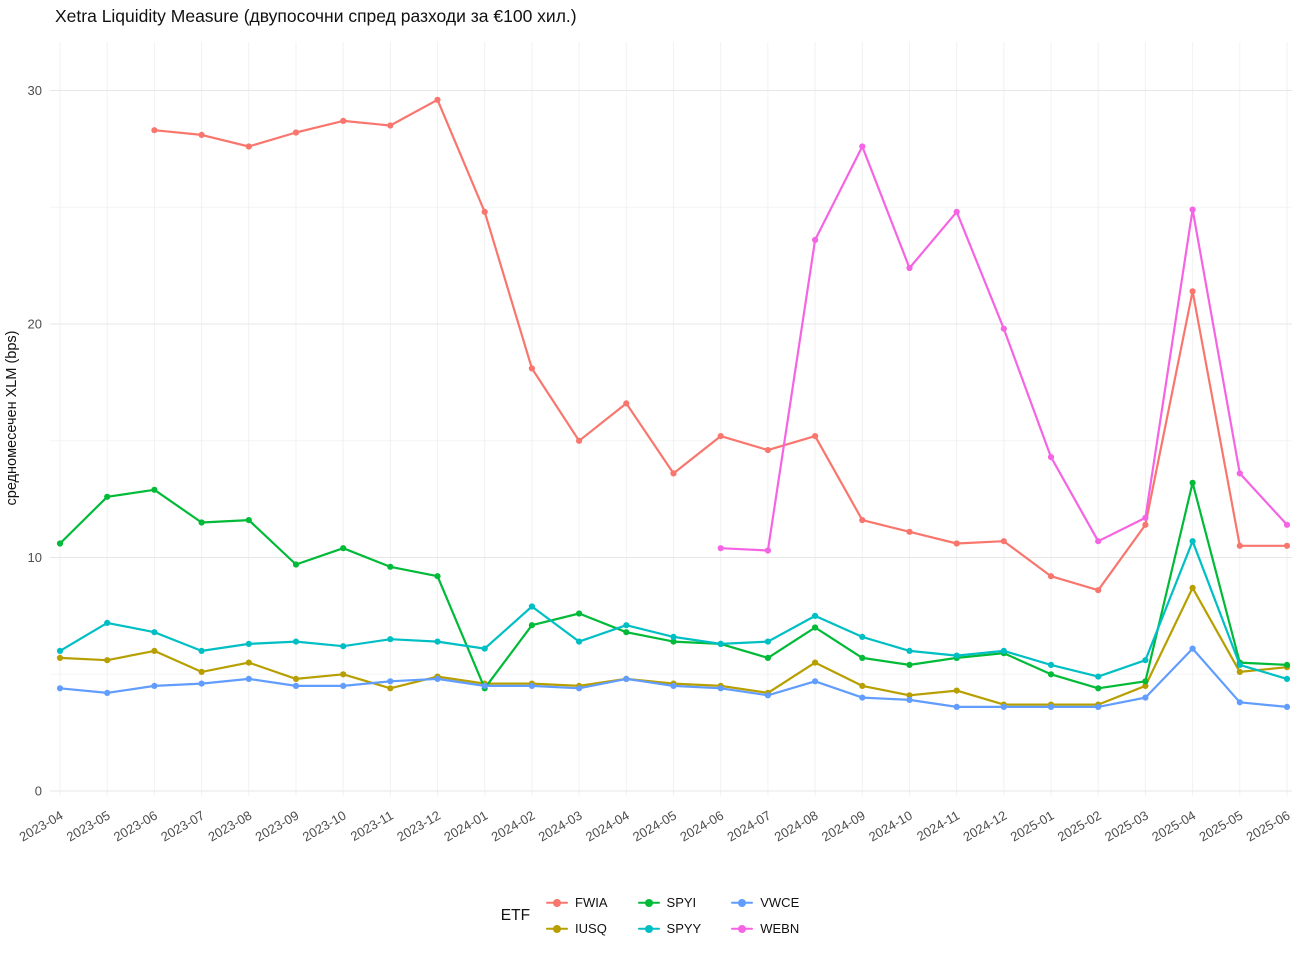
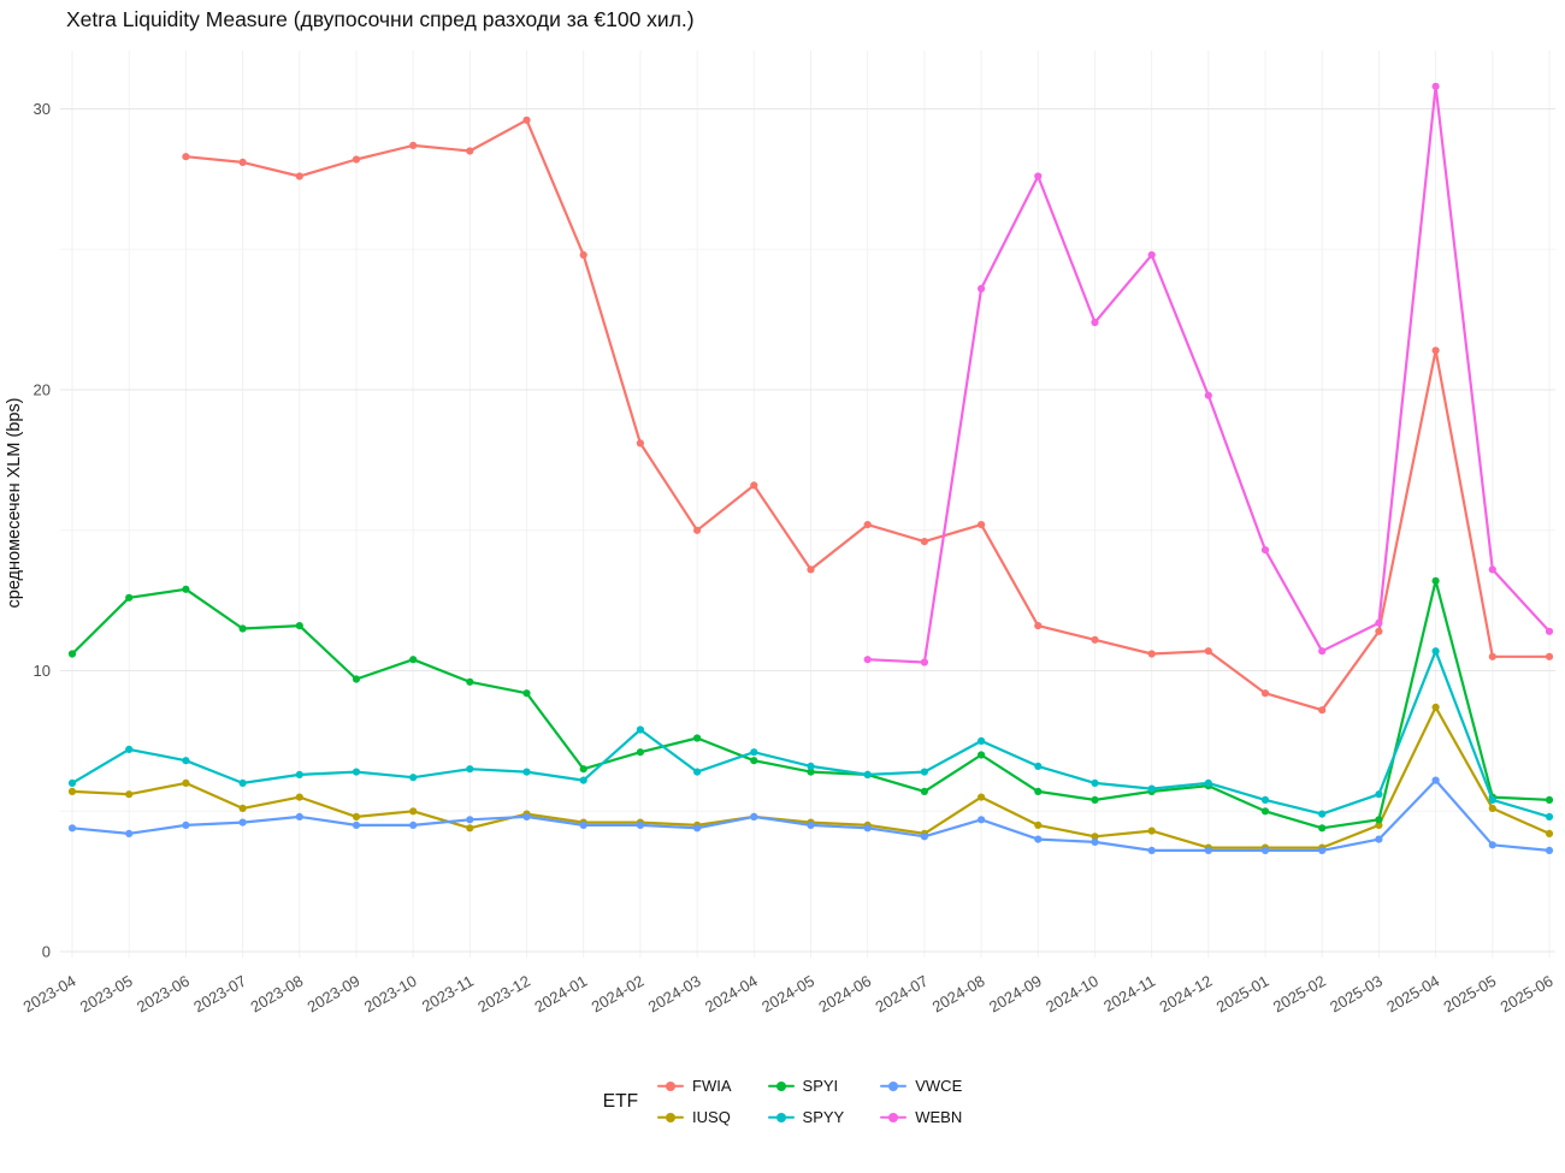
SPYI/2024-01: 4.4 -> 6.5
WEBN/2025-04: 24.9 -> 30.8
IUSQ/2025-06: 5.3 -> 4.2
